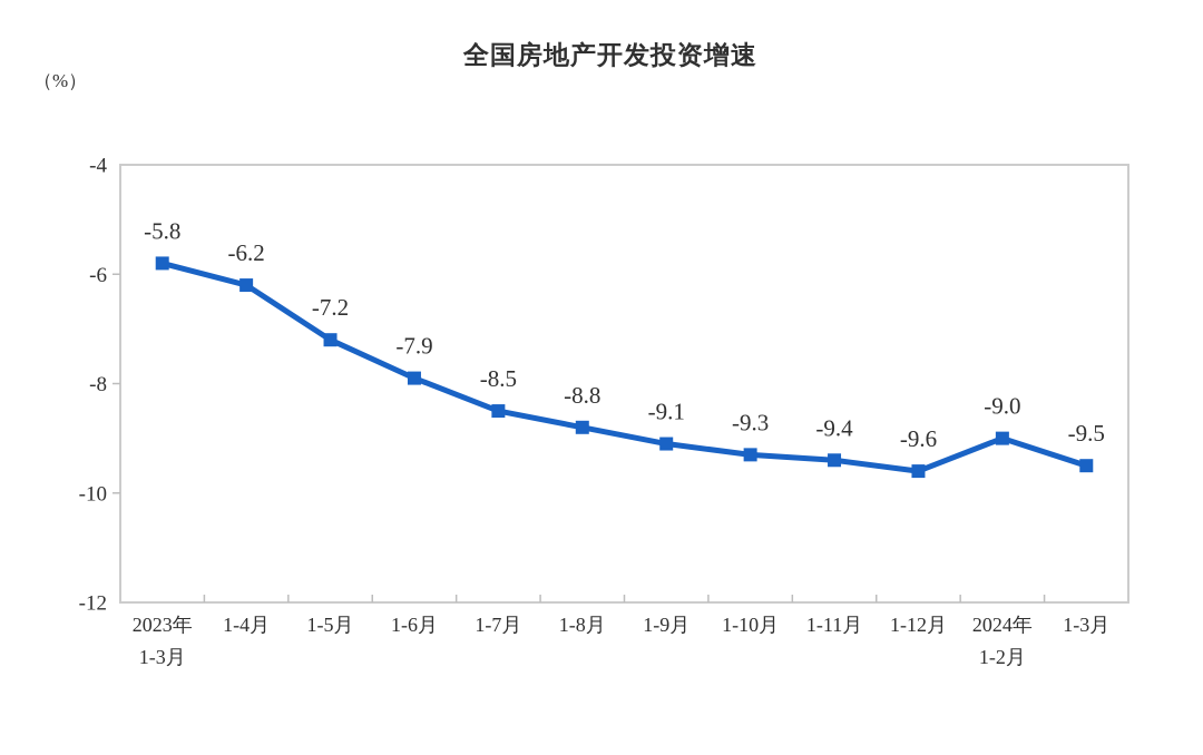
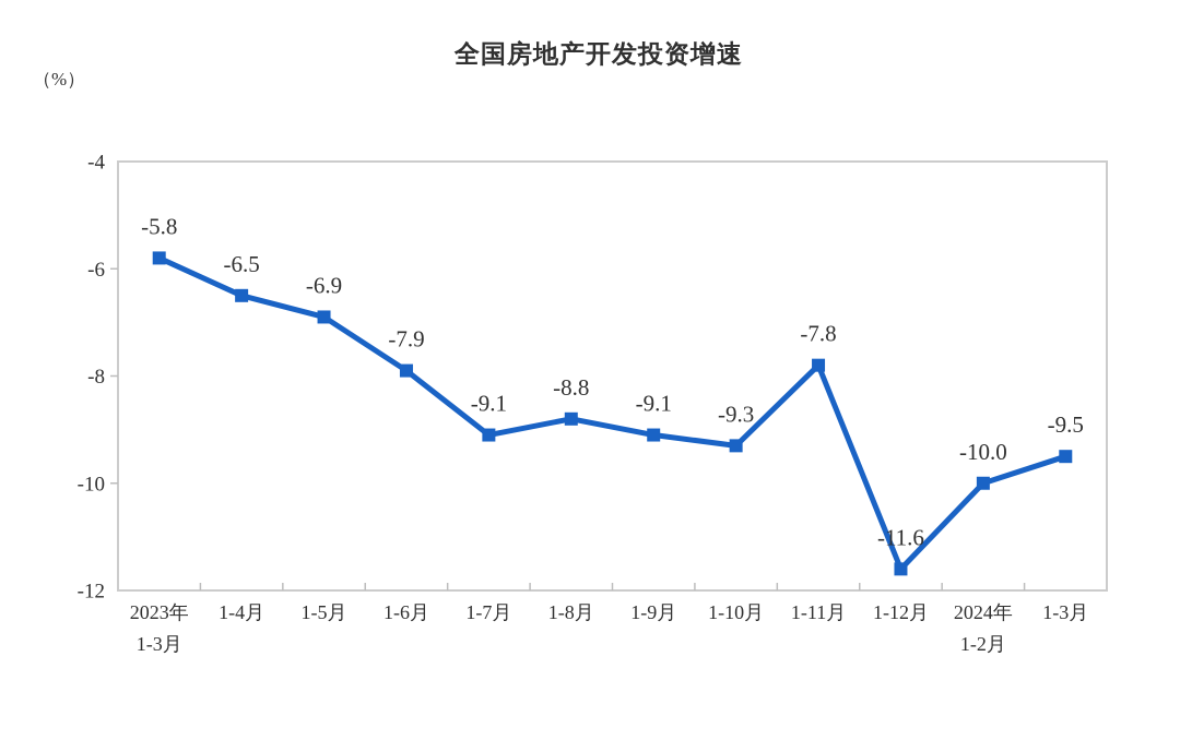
1-4月: -6.2 -> -6.5
1-5月: -7.2 -> -6.9
1-7月: -8.5 -> -9.1
1-11月: -9.4 -> -7.8
1-12月: -9.6 -> -11.6
2024年 1-2月: -9.0 -> -10.0
